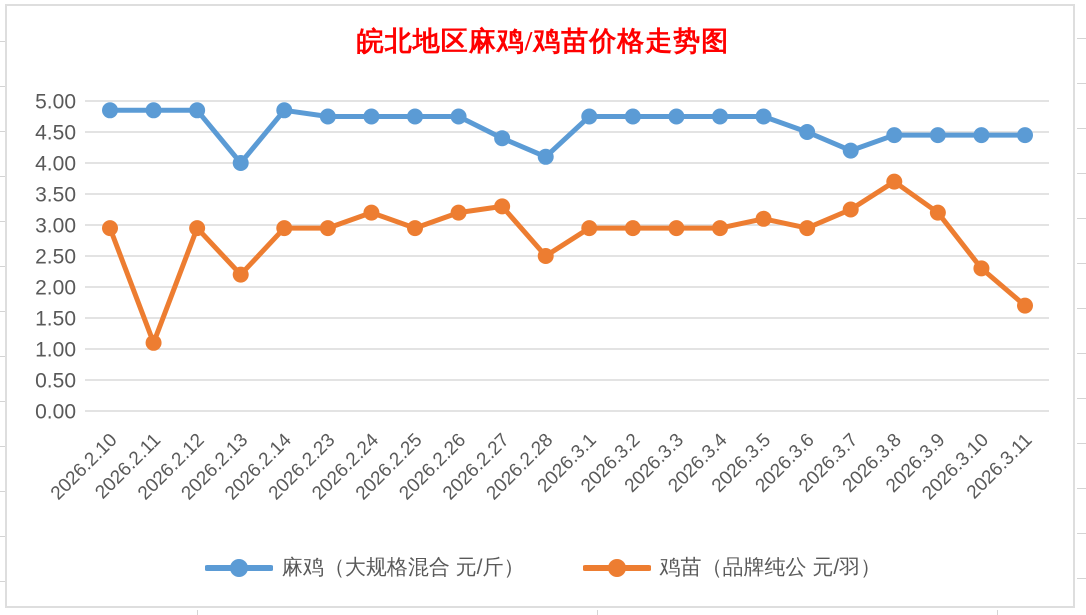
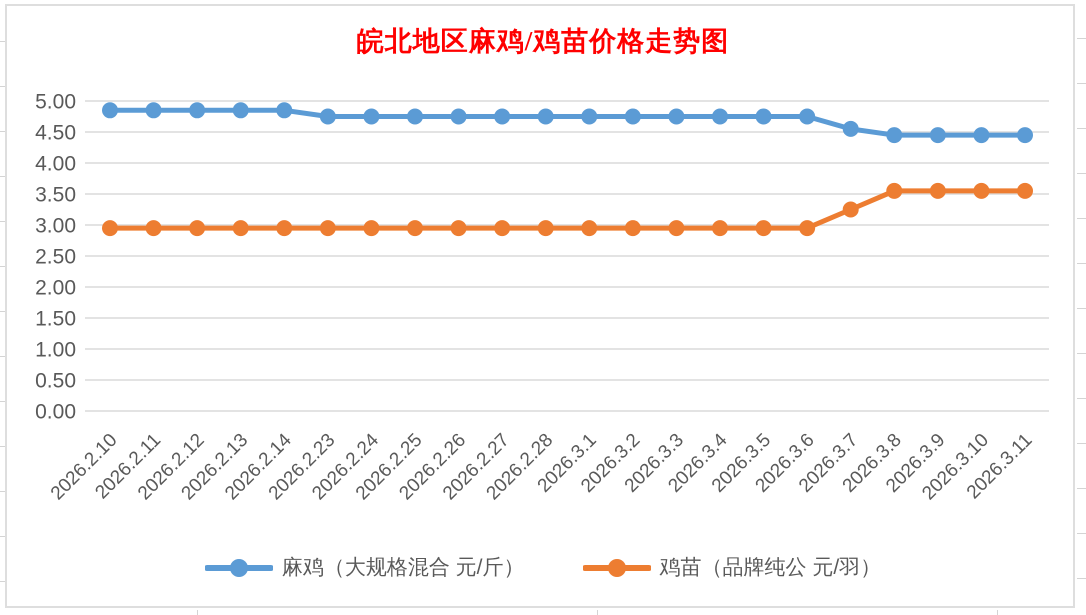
鸡苗（品牌纯公 元/羽）/2026.2.11: 1.1 -> 3.0
麻鸡（大规格混合 元/斤）/2026.2.13: 4.0 -> 4.8
鸡苗（品牌纯公 元/羽）/2026.2.13: 2.2 -> 3.0
鸡苗（品牌纯公 元/羽）/2026.2.24: 3.2 -> 3.0
鸡苗（品牌纯公 元/羽）/2026.2.26: 3.2 -> 3.0
麻鸡（大规格混合 元/斤）/2026.2.27: 4.4 -> 4.8
鸡苗（品牌纯公 元/羽）/2026.2.27: 3.3 -> 3.0
麻鸡（大规格混合 元/斤）/2026.2.28: 4.1 -> 4.8
鸡苗（品牌纯公 元/羽）/2026.2.28: 2.5 -> 3.0
鸡苗（品牌纯公 元/羽）/2026.3.5: 3.1 -> 3.0
麻鸡（大规格混合 元/斤）/2026.3.6: 4.5 -> 4.8
麻鸡（大规格混合 元/斤）/2026.3.7: 4.2 -> 4.5
鸡苗（品牌纯公 元/羽）/2026.3.8: 3.7 -> 3.5
鸡苗（品牌纯公 元/羽）/2026.3.9: 3.2 -> 3.5
鸡苗（品牌纯公 元/羽）/2026.3.10: 2.3 -> 3.5
鸡苗（品牌纯公 元/羽）/2026.3.11: 1.7 -> 3.5
